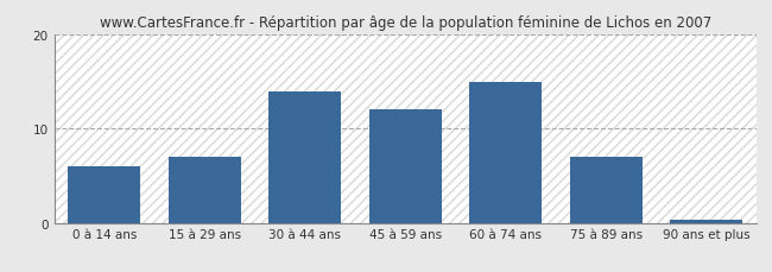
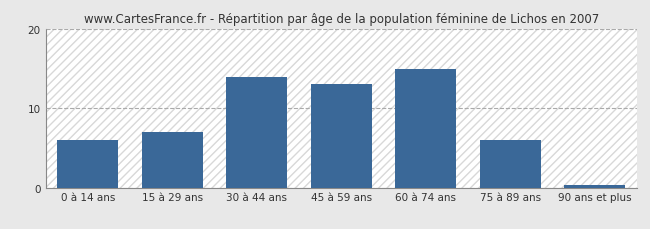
45 à 59 ans: 12.0 -> 13.0
75 à 89 ans: 7.0 -> 6.0
